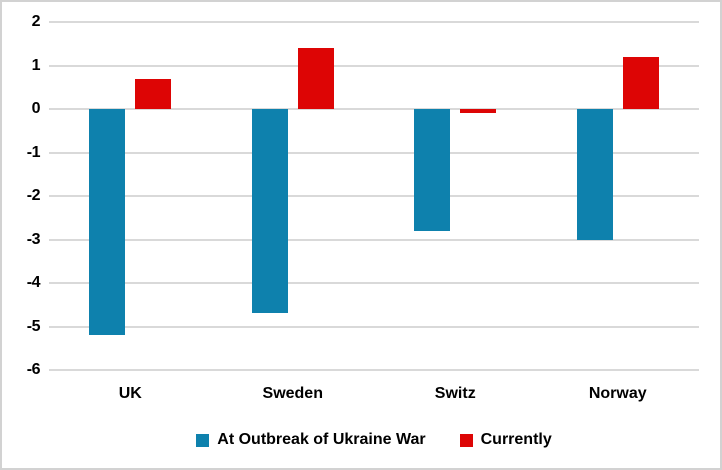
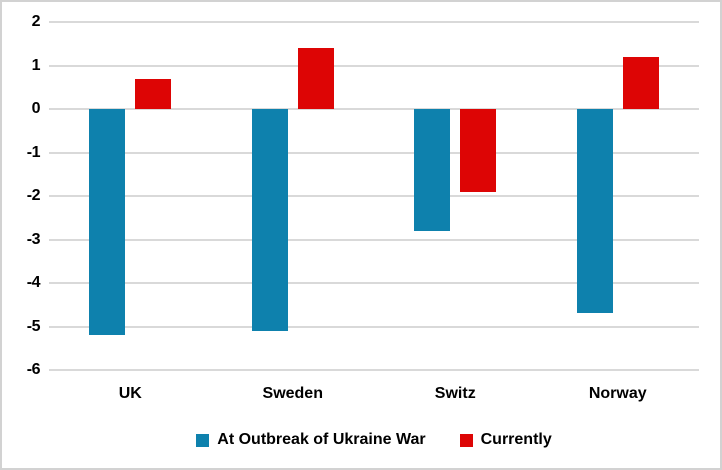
At Outbreak of Ukraine War/Sweden: -4.7 -> -5.1
Currently/Switz: -0.1 -> -1.9
At Outbreak of Ukraine War/Norway: -3.0 -> -4.7
